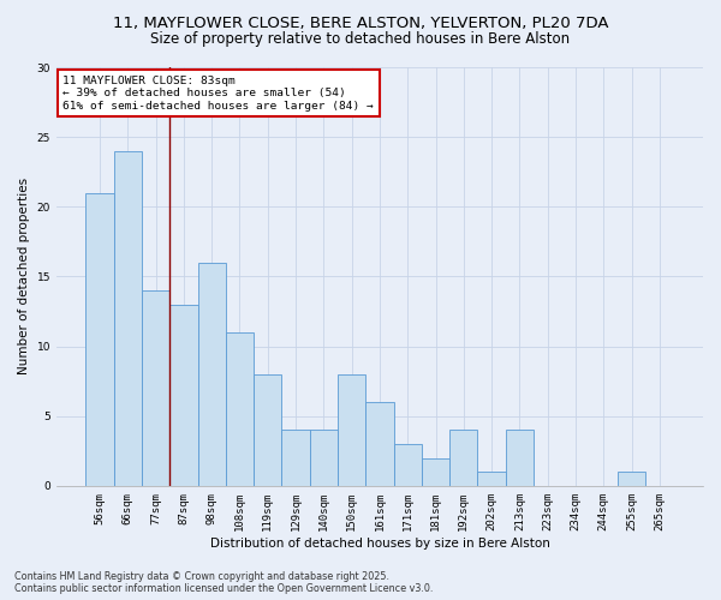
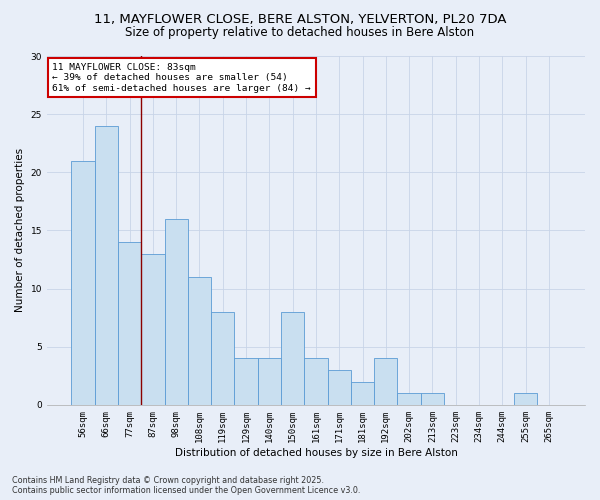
161sqm: 6 -> 4
213sqm: 4 -> 1
